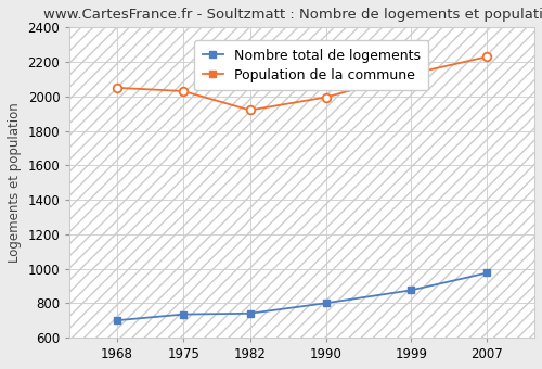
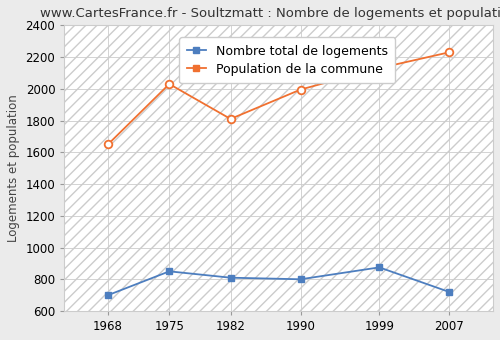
Population de la commune/1968: 2050 -> 1650
Nombre total de logements/1975: 740 -> 850
Nombre total de logements/1982: 740 -> 810
Population de la commune/1982: 1920 -> 1810
Nombre total de logements/2007: 980 -> 720
